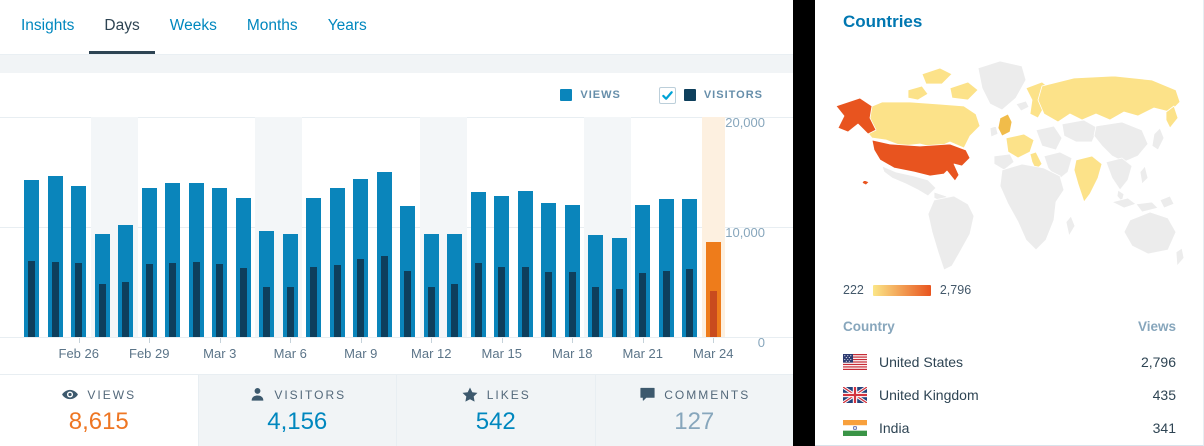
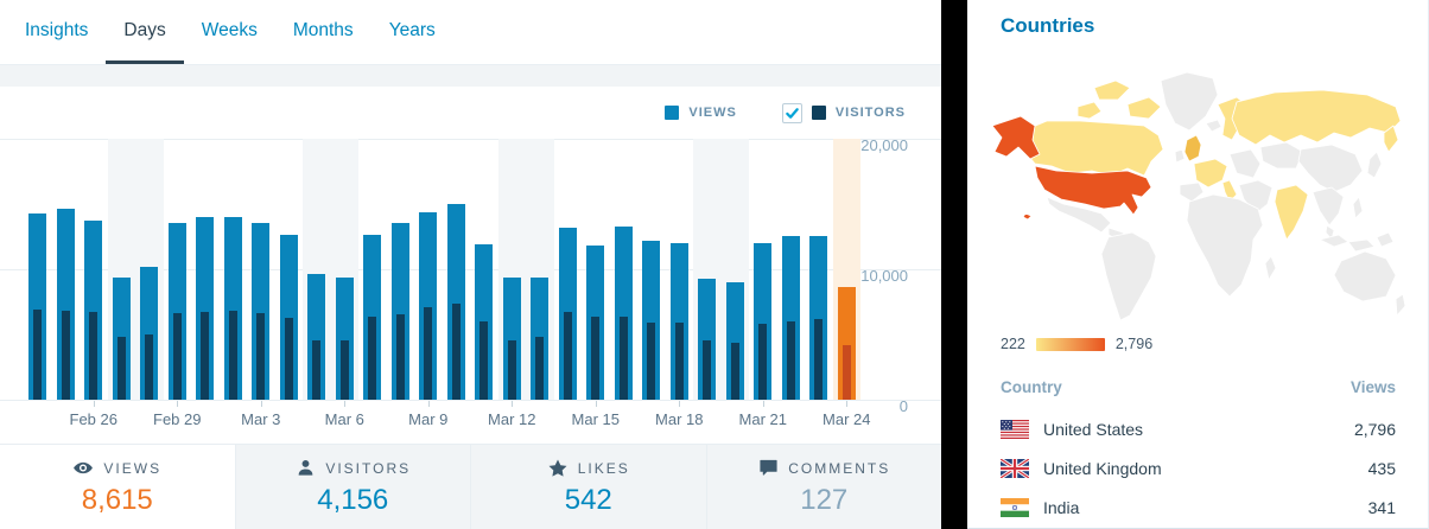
Views/Mar 15: 12800 -> 11800
